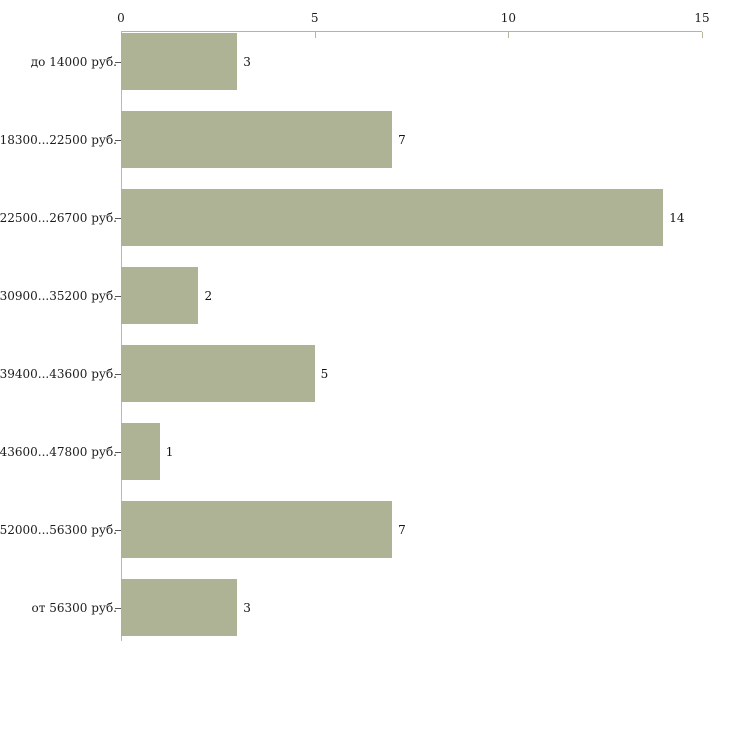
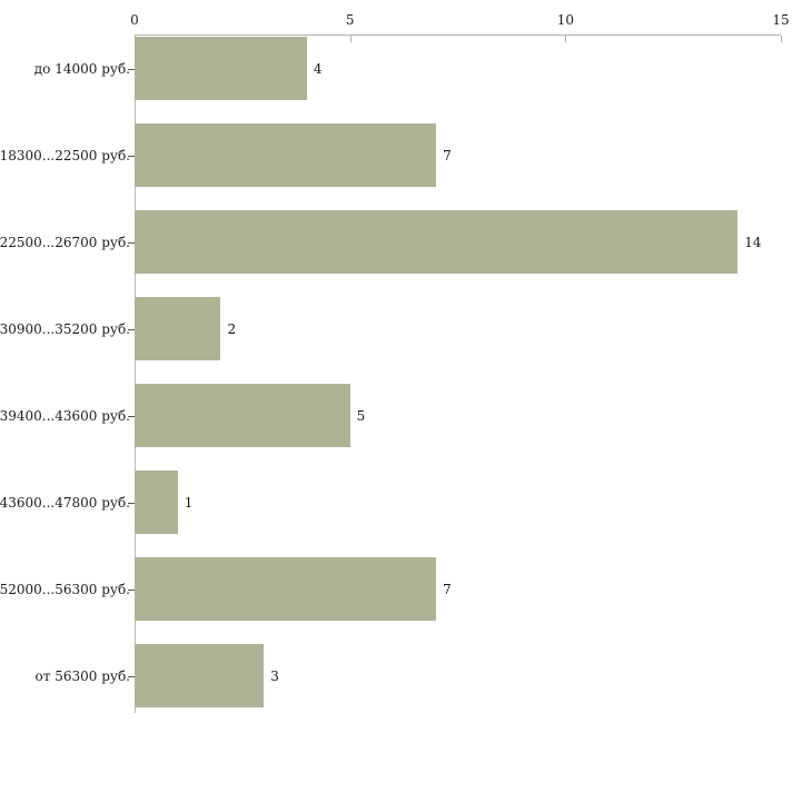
до 14000 руб.: 3 -> 4
